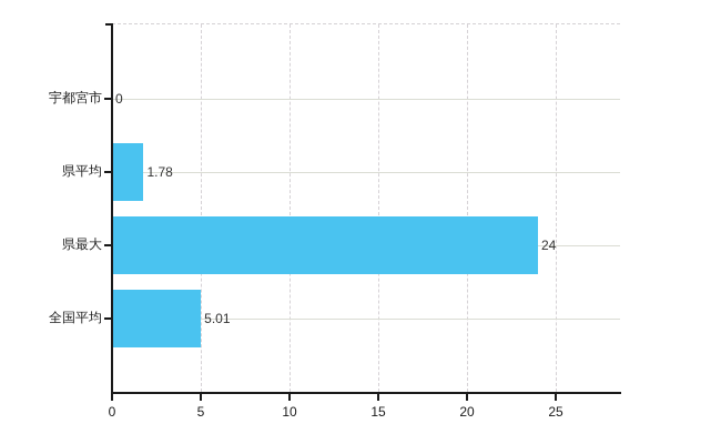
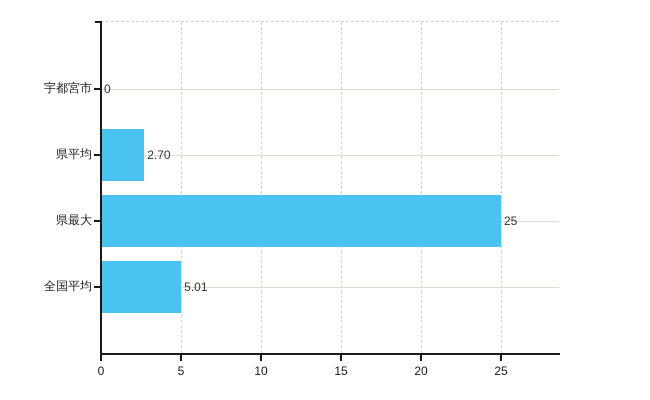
県平均: 1.78 -> 2.70
県最大: 24 -> 25
